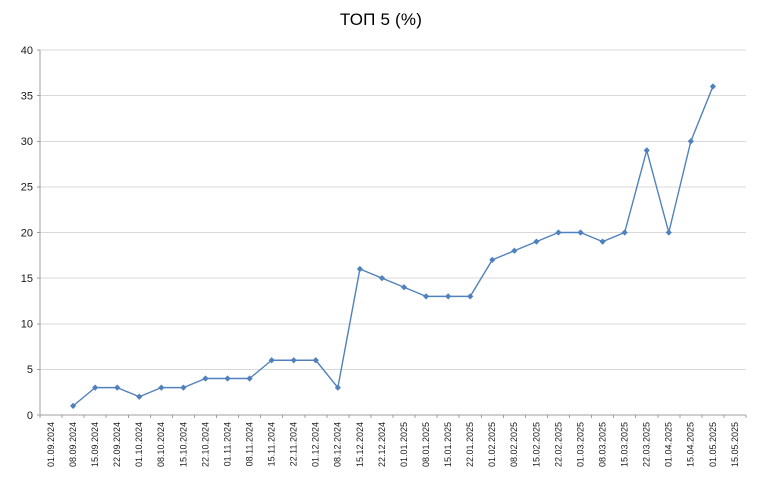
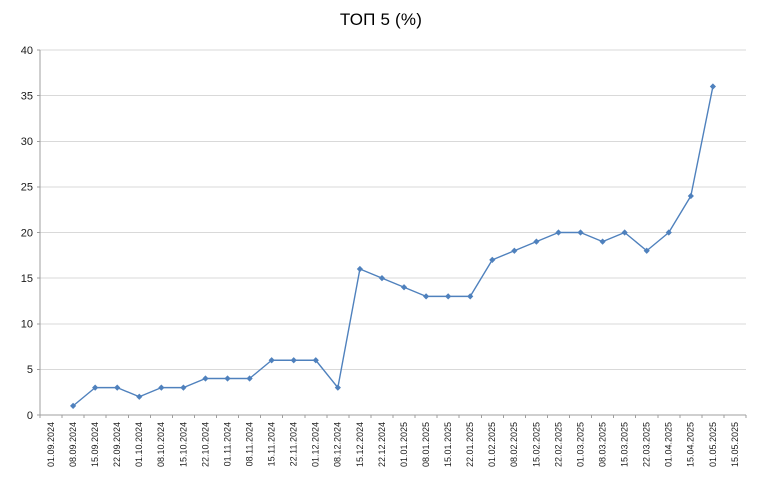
22.03.2025: 29 -> 18
15.04.2025: 30 -> 24
